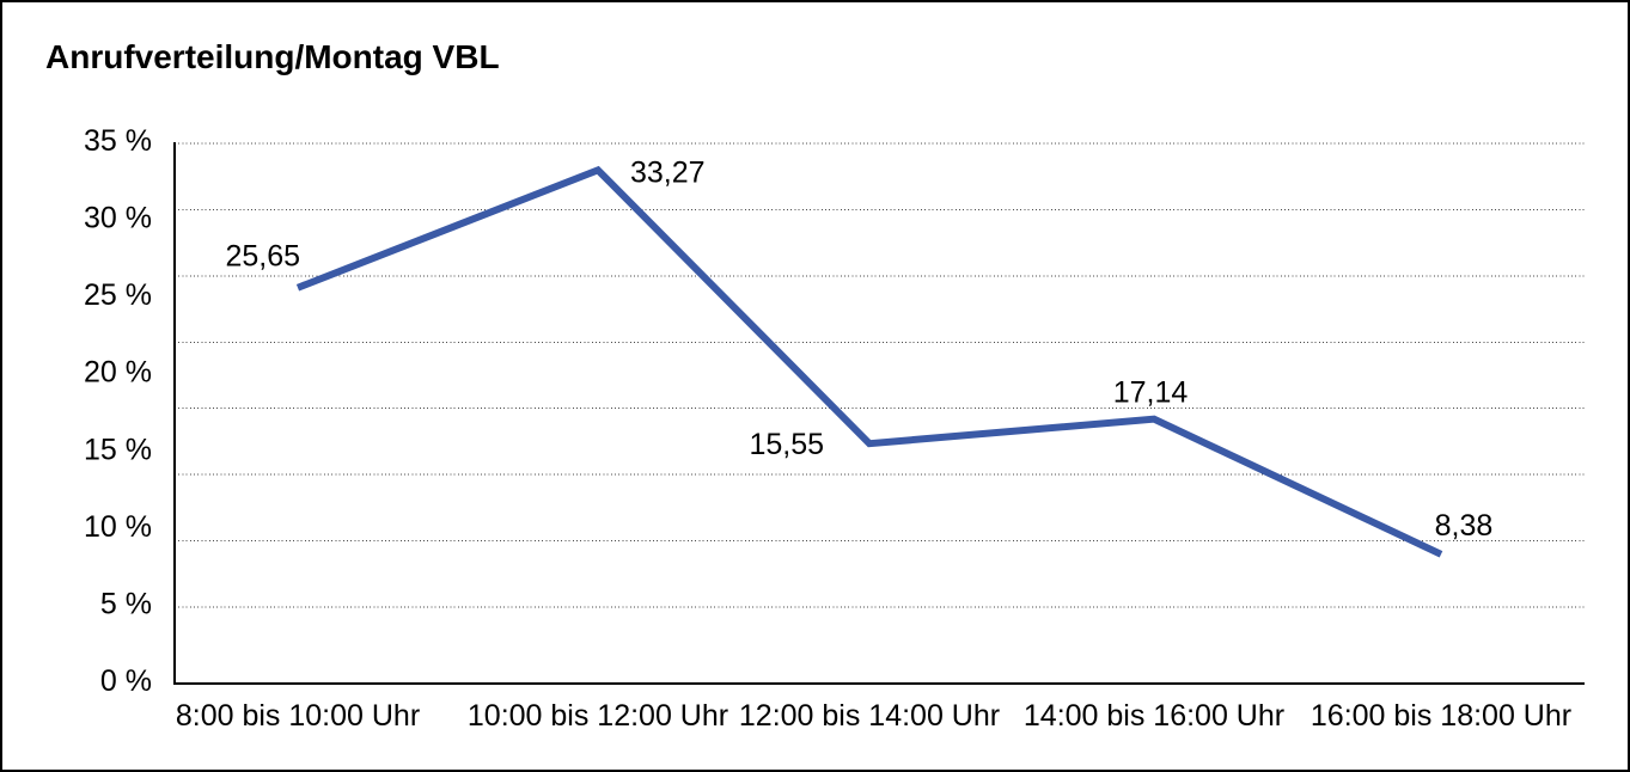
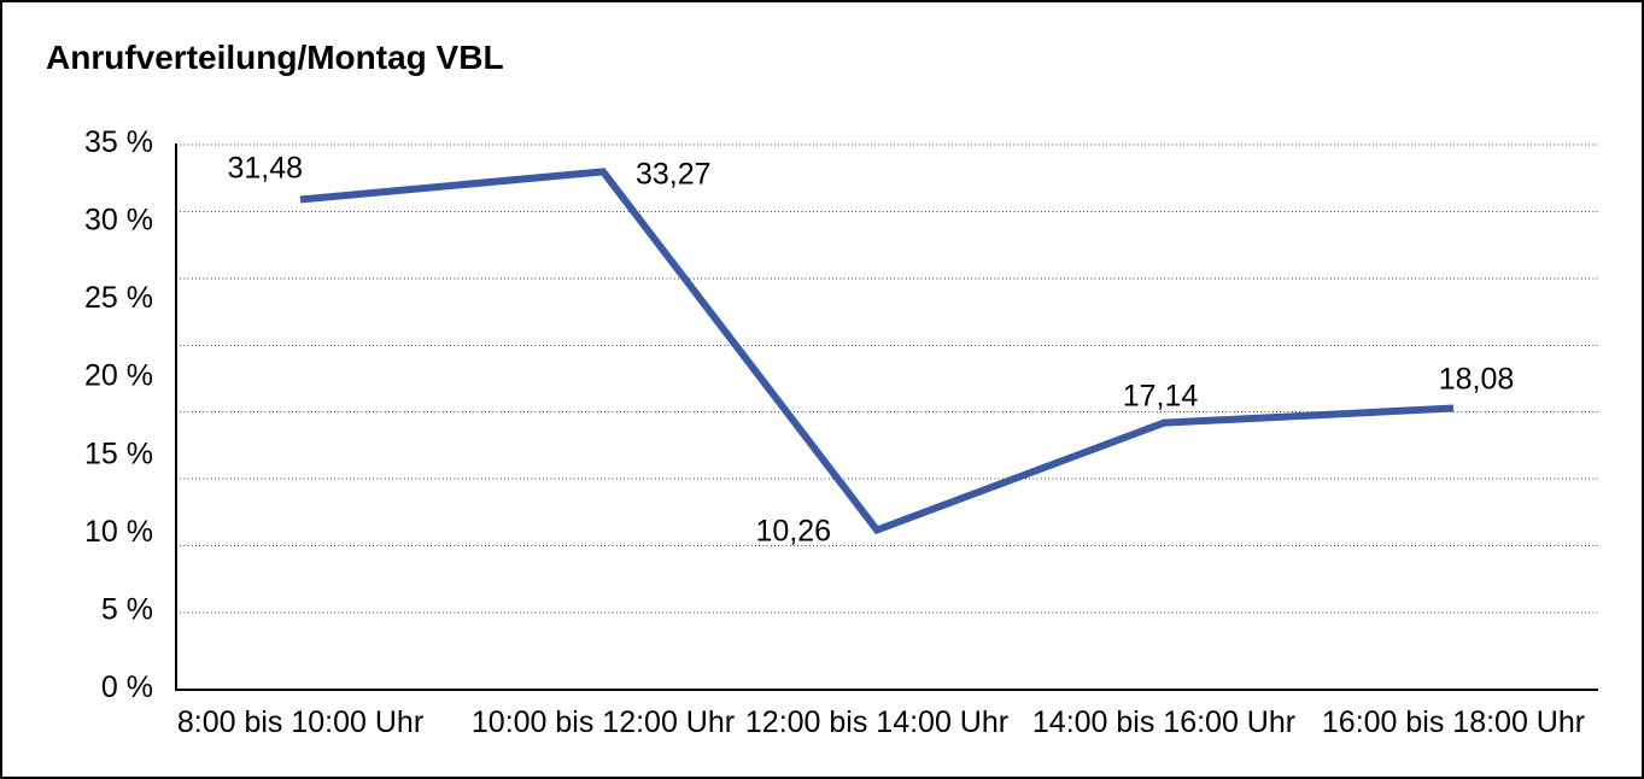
8:00 bis 10:00 Uhr: 25,65 -> 31,48
12:00 bis 14:00 Uhr: 15,55 -> 10,26
16:00 bis 18:00 Uhr: 8,38 -> 18,08
